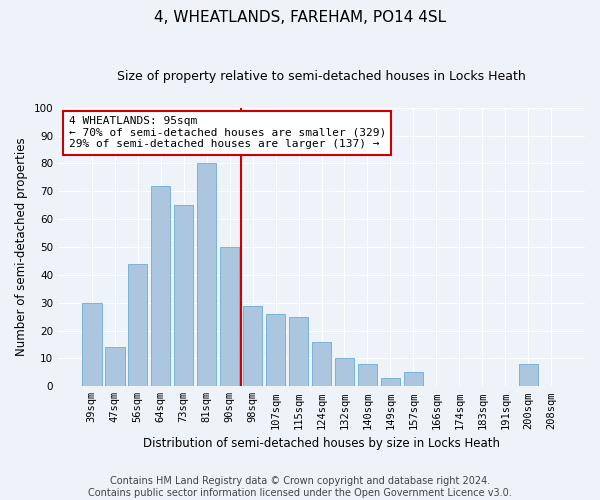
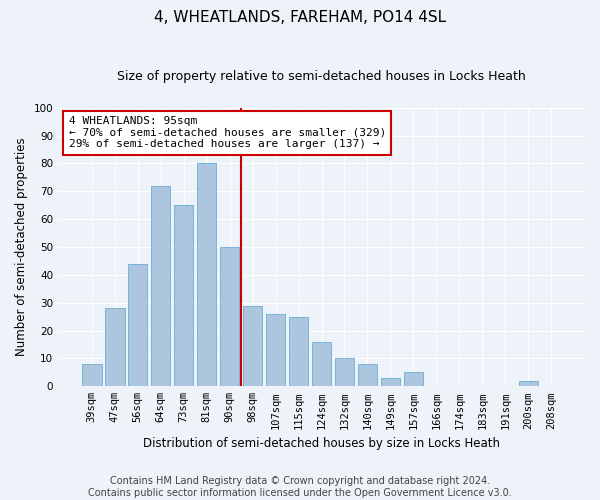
39sqm: 30 -> 8
47sqm: 14 -> 28
200sqm: 8 -> 2
